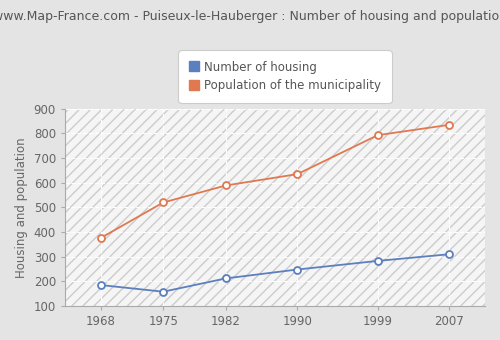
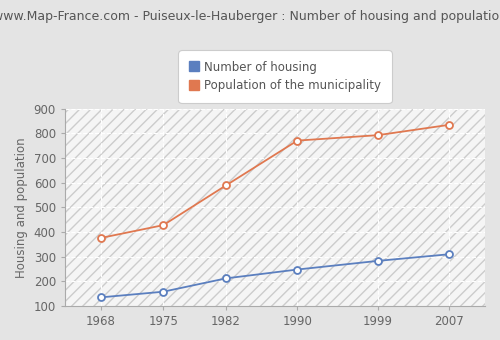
Number of housing/1968: 185 -> 135
Population of the municipality/1975: 520 -> 428
Population of the municipality/1990: 635 -> 771
